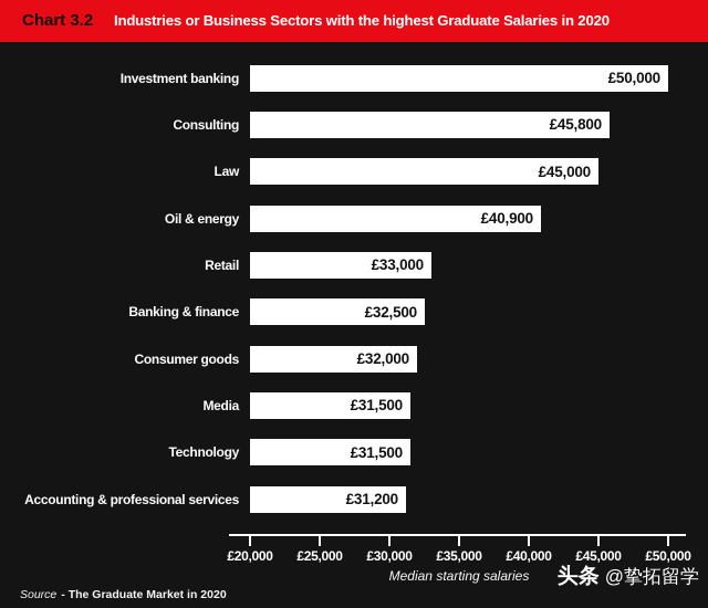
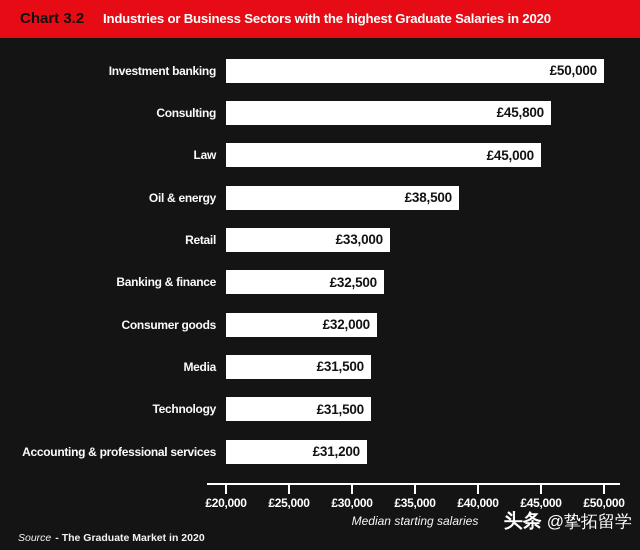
Oil & energy: £40,900 -> £38,500
